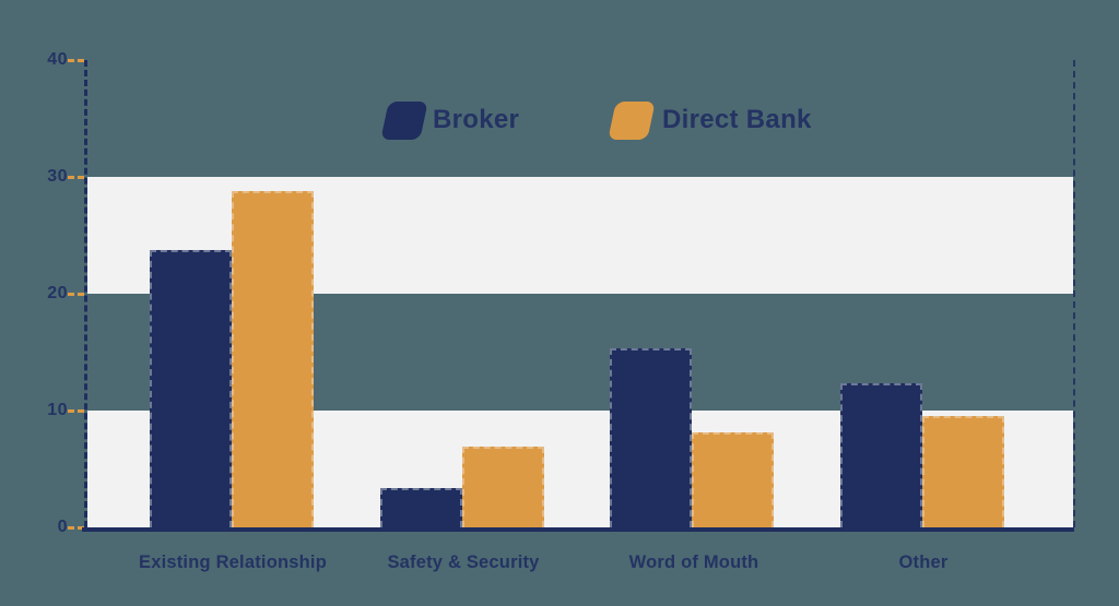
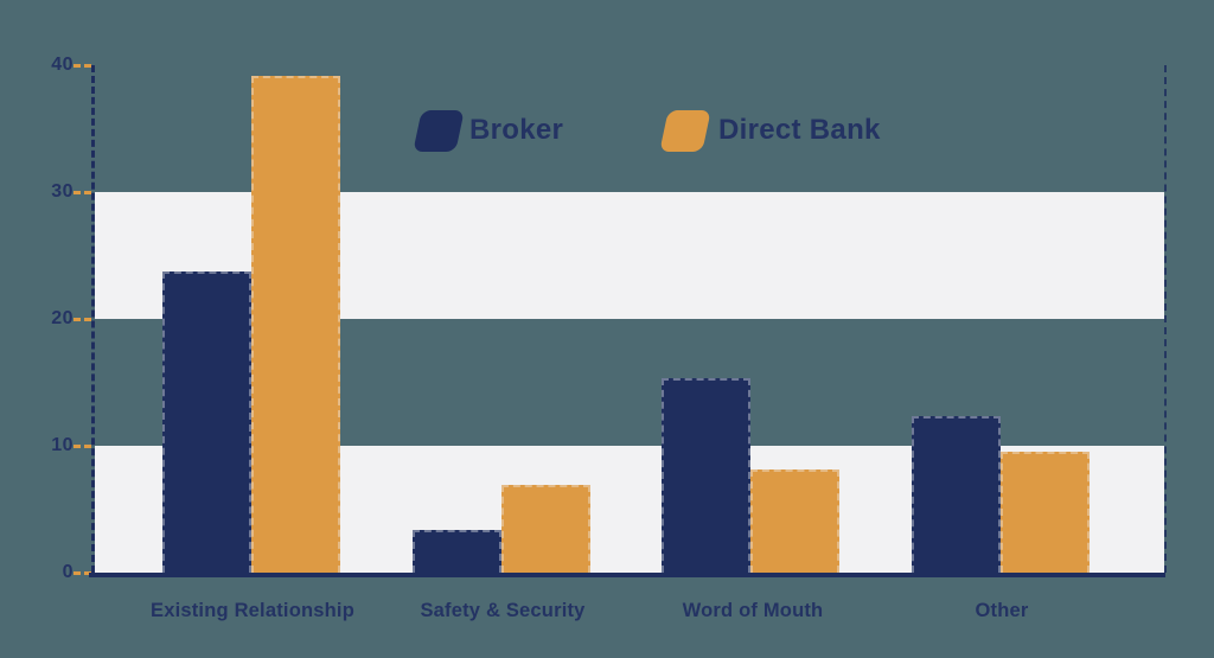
Direct Bank/Existing Relationship: 28.8 -> 39.2
